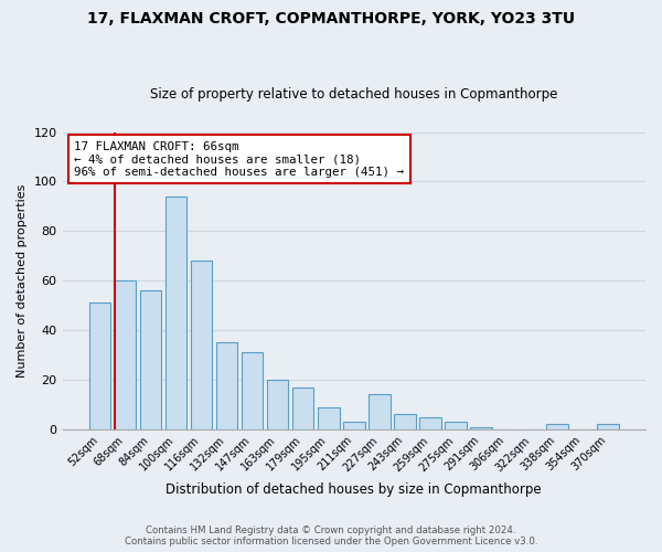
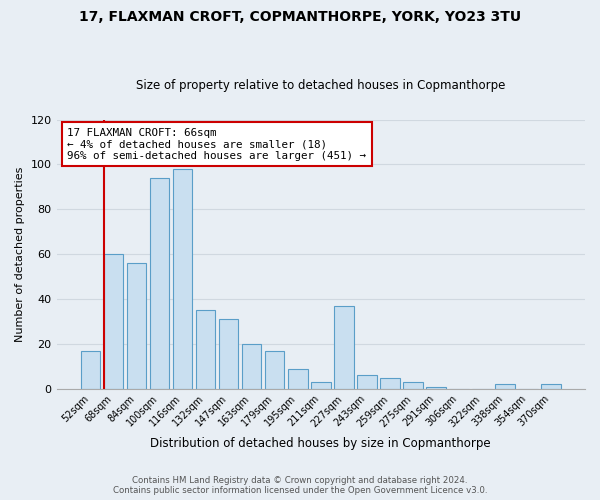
52sqm: 51 -> 17
116sqm: 68 -> 98
227sqm: 14 -> 37
